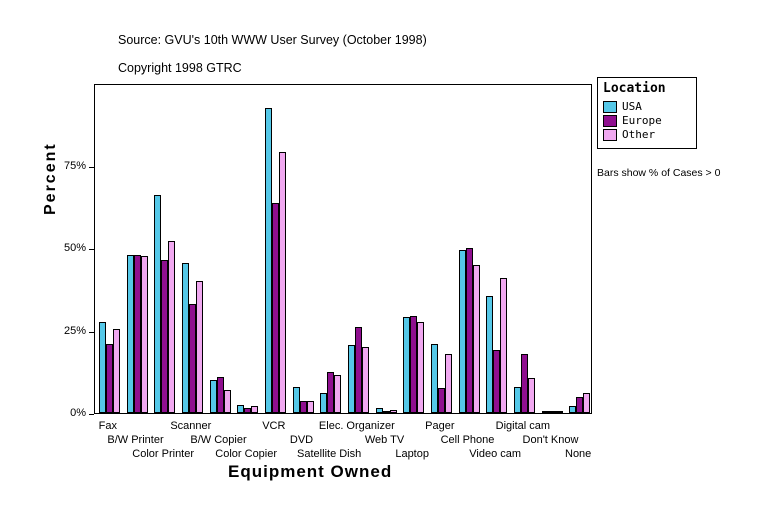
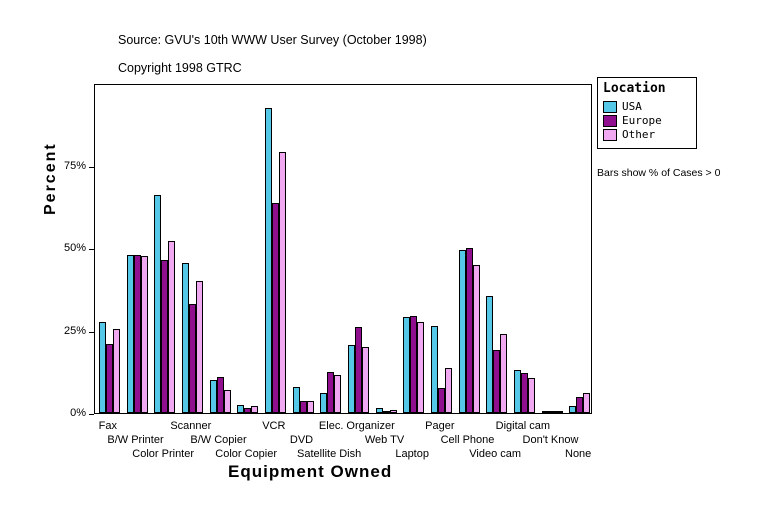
USA/Pager: 21% -> 26%
Other/Pager: 18% -> 14%
Other/Video cam: 41% -> 24%
USA/Digital cam: 8% -> 13%
Europe/Digital cam: 18% -> 12%
